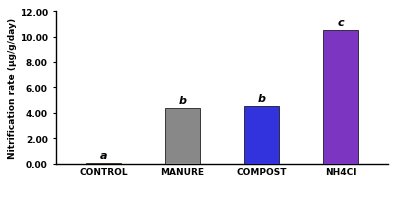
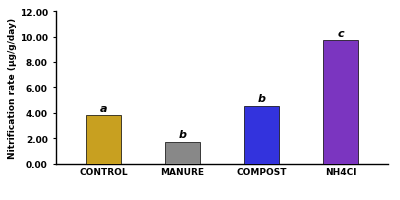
CONTROL: 0.1 -> 3.8
MANURE: 4.4 -> 1.7
NH4Cl: 10.5 -> 9.7
